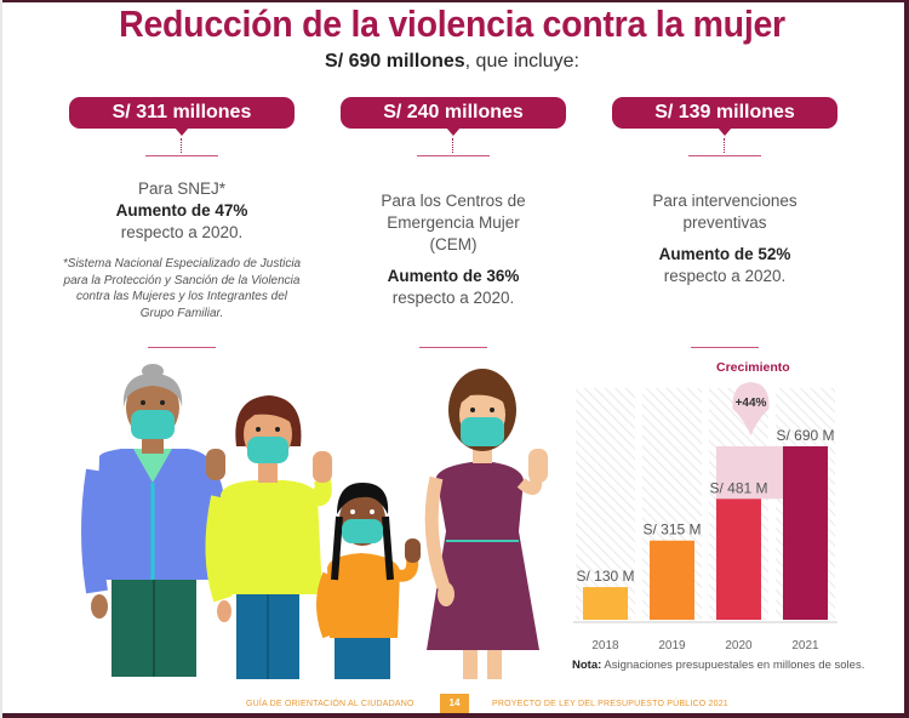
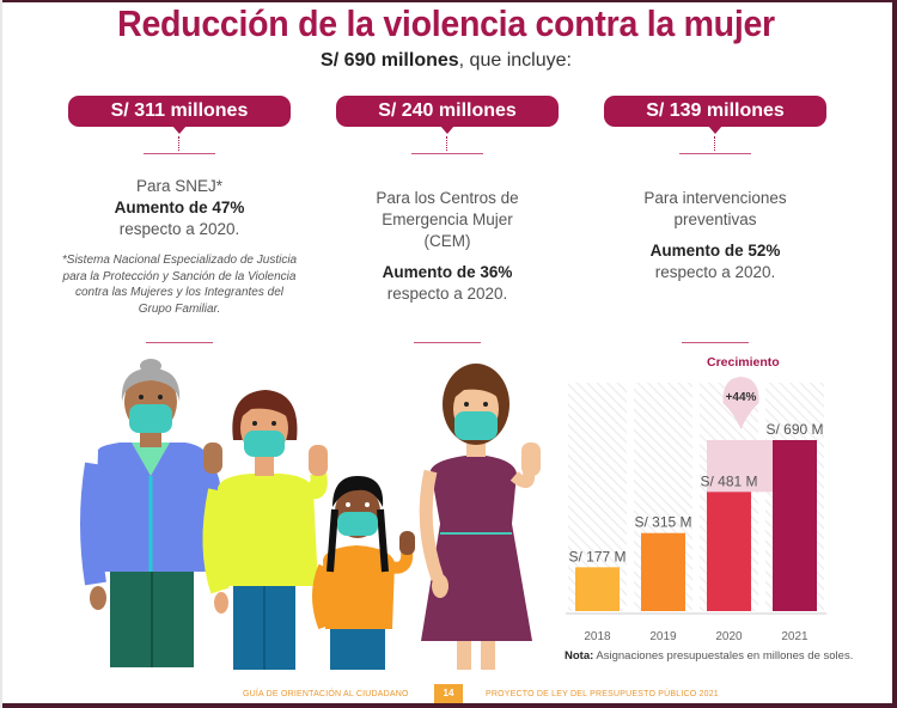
2018: 130 -> 177
